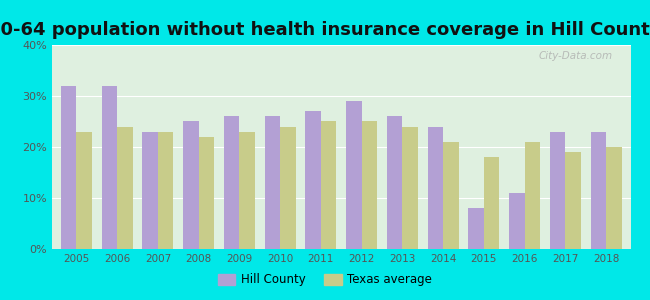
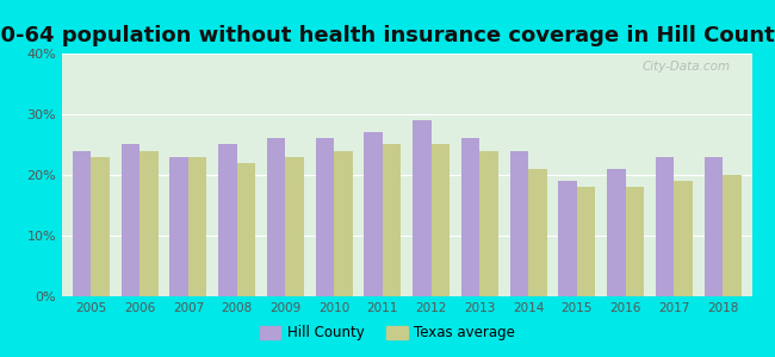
Hill County/2005: 32% -> 24%
Hill County/2006: 32% -> 25%
Hill County/2015: 8% -> 19%
Hill County/2016: 11% -> 21%
Texas average/2016: 21% -> 18%
